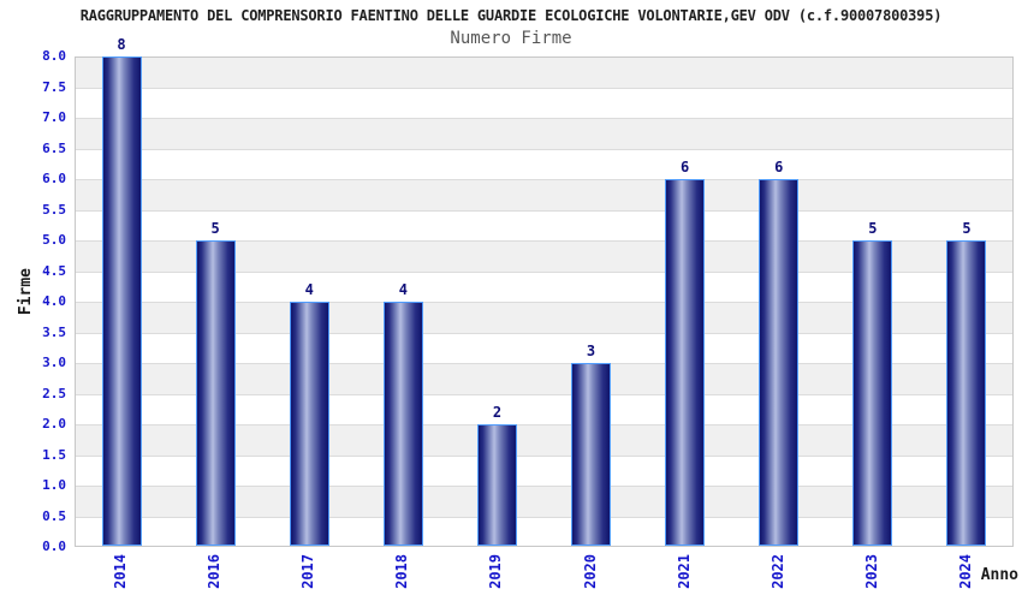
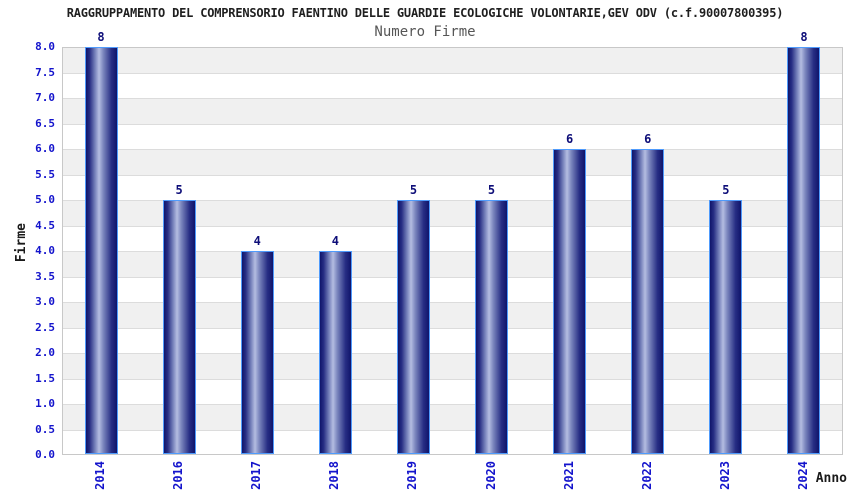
2019: 2 -> 5
2020: 3 -> 5
2024: 5 -> 8
